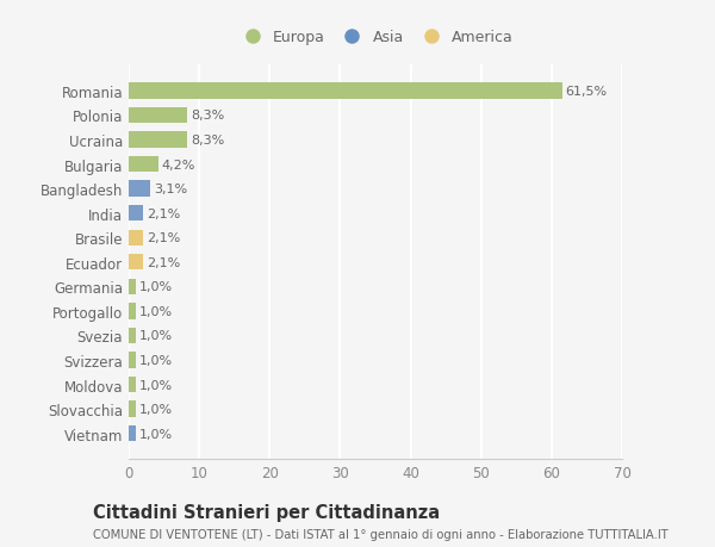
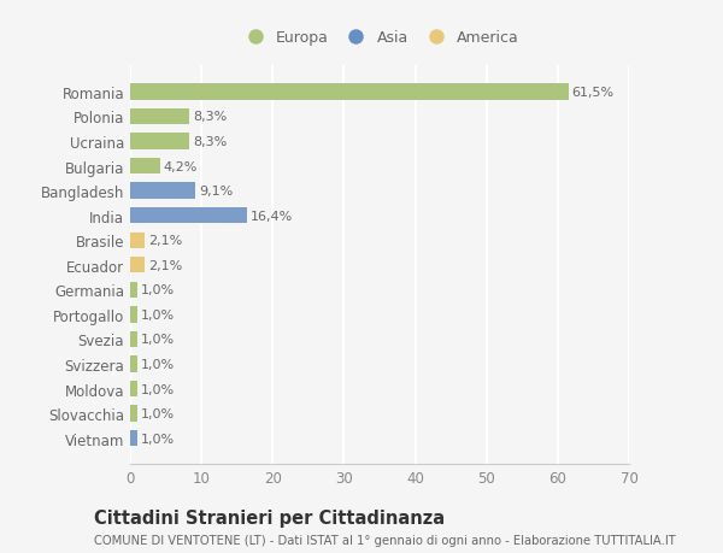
Bangladesh: 3,1% -> 9,1%
India: 2,1% -> 16,4%
